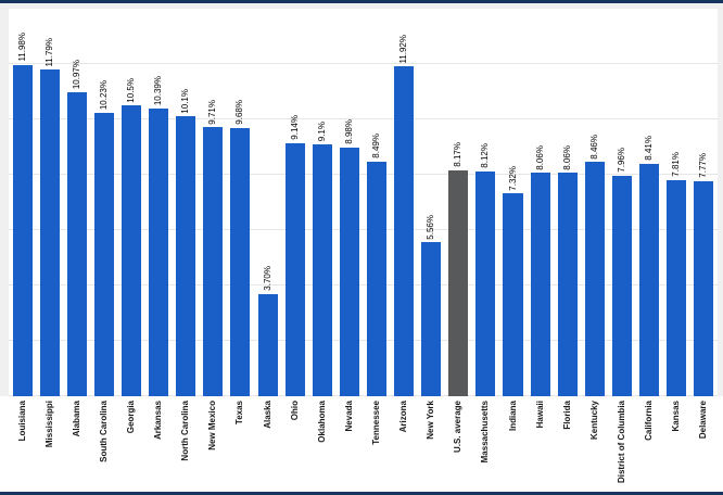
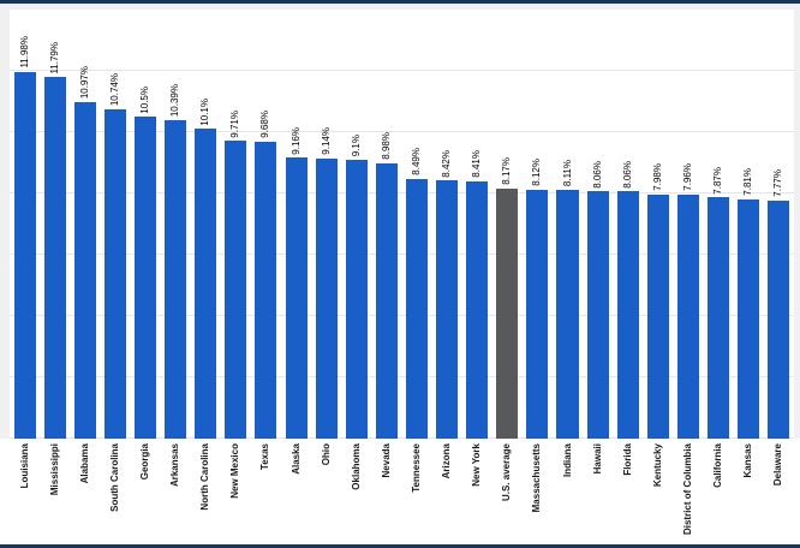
South Carolina: 10.23% -> 10.74%
Alaska: 3.70% -> 9.16%
Arizona: 11.92% -> 8.42%
New York: 5.56% -> 8.41%
Indiana: 7.32% -> 8.11%
Kentucky: 8.46% -> 7.98%
California: 8.41% -> 7.87%
